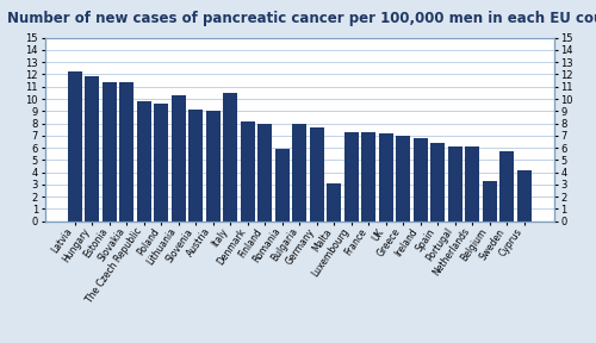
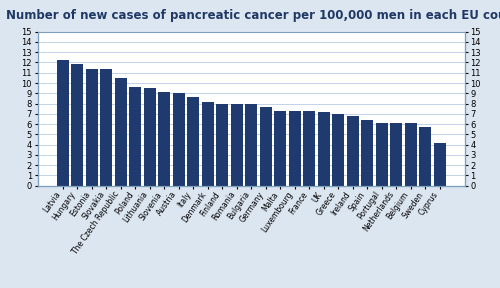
The Czech Republic: 9.8 -> 10.5
Lithuania: 10.3 -> 9.5
Italy: 10.5 -> 8.6
Romania: 5.9 -> 8.0
Malta: 3.1 -> 7.3
Belgium: 3.3 -> 6.1
